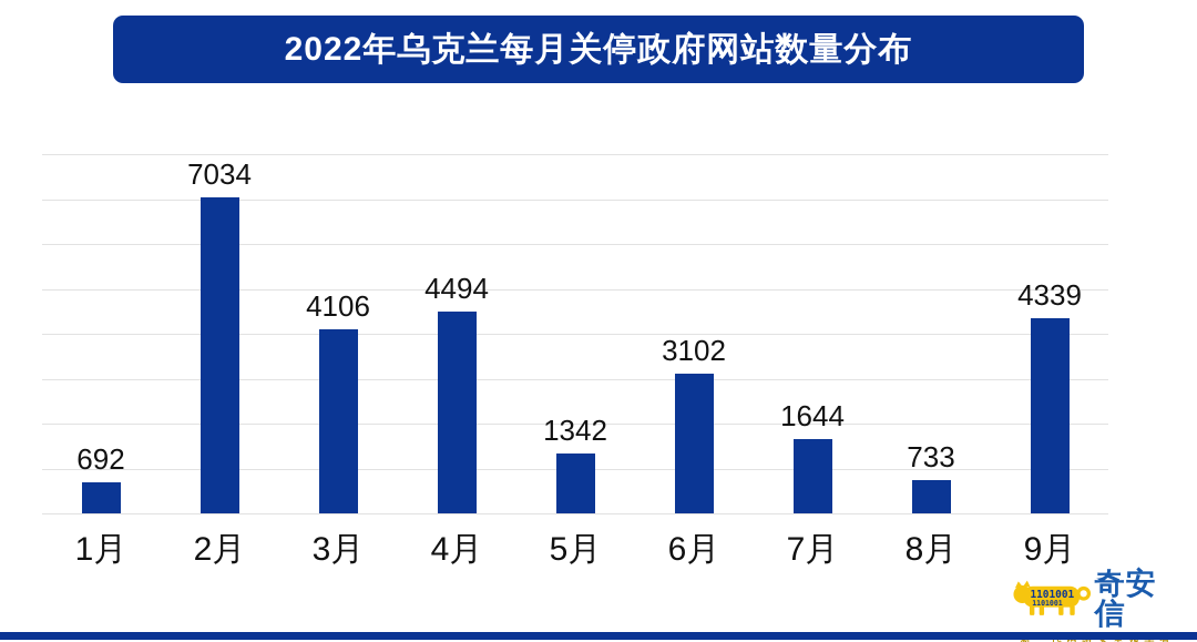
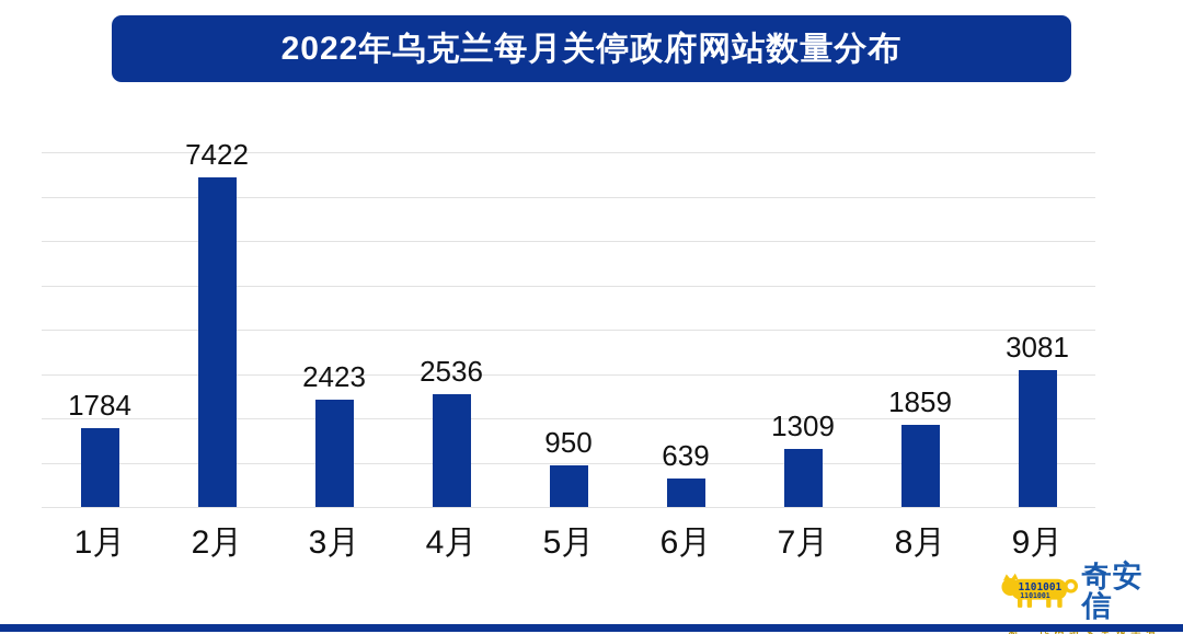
1月: 692 -> 1784
2月: 7034 -> 7422
3月: 4106 -> 2423
4月: 4494 -> 2536
5月: 1342 -> 950
6月: 3102 -> 639
7月: 1644 -> 1309
8月: 733 -> 1859
9月: 4339 -> 3081
